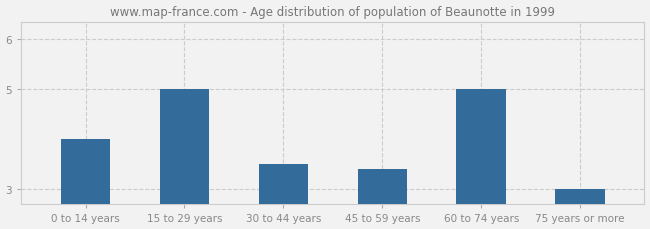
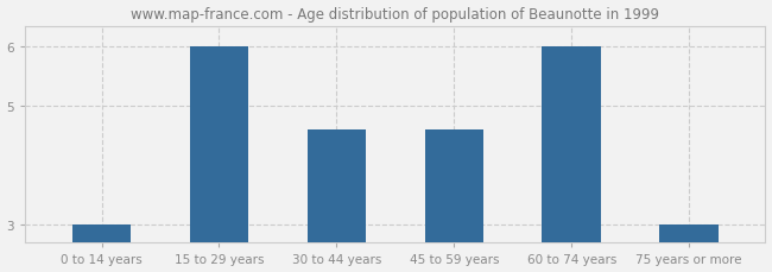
0 to 14 years: 4.0 -> 3.0
15 to 29 years: 5.0 -> 6.0
30 to 44 years: 3.5 -> 4.6
45 to 59 years: 3.4 -> 4.6
60 to 74 years: 5.0 -> 6.0
